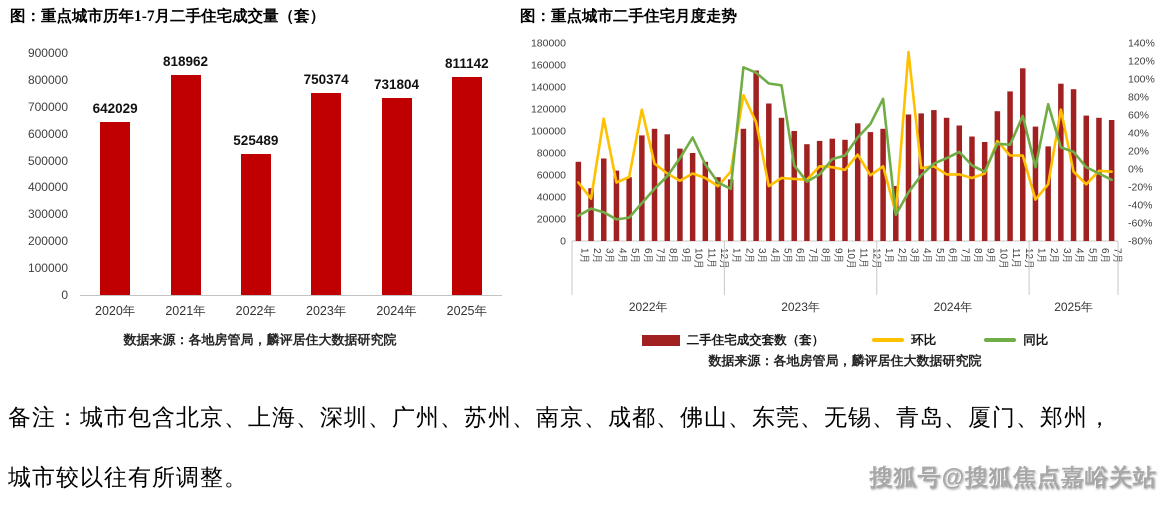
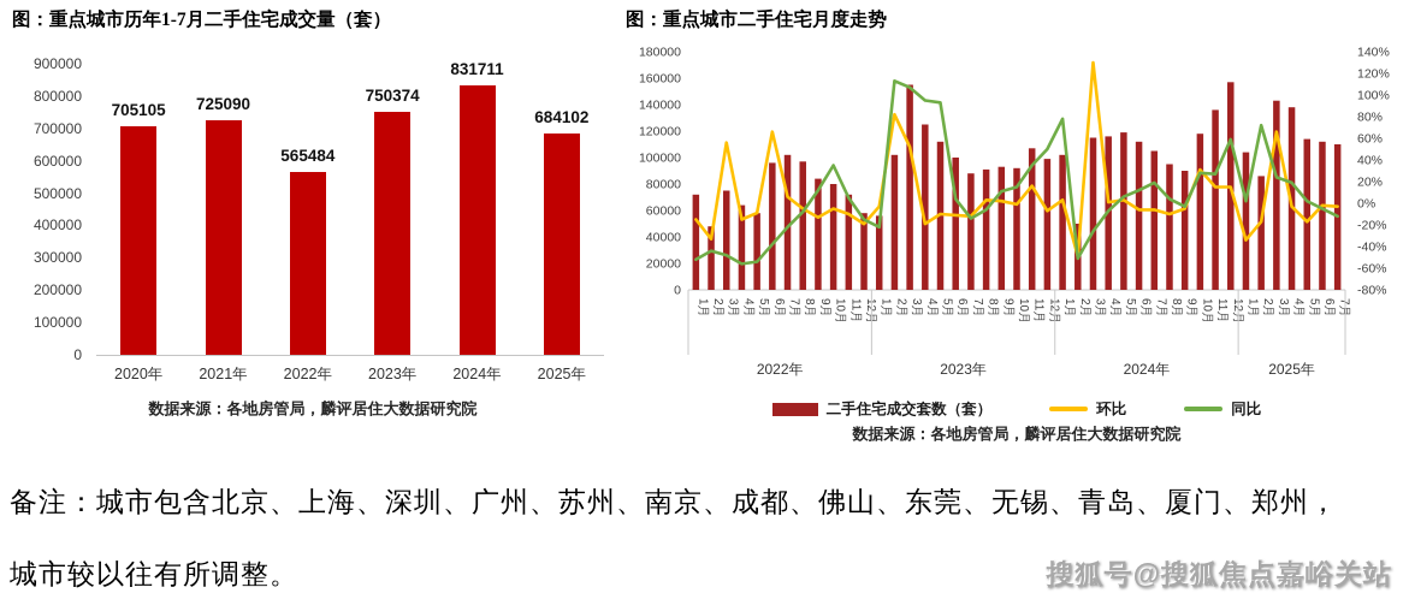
图：重点城市历年1-7月二手住宅成交量（套）/2020年: 642029 -> 705105
图：重点城市历年1-7月二手住宅成交量（套）/2021年: 818962 -> 725090
图：重点城市历年1-7月二手住宅成交量（套）/2022年: 525489 -> 565484
图：重点城市历年1-7月二手住宅成交量（套）/2024年: 731804 -> 831711
图：重点城市历年1-7月二手住宅成交量（套）/2025年: 811142 -> 684102
